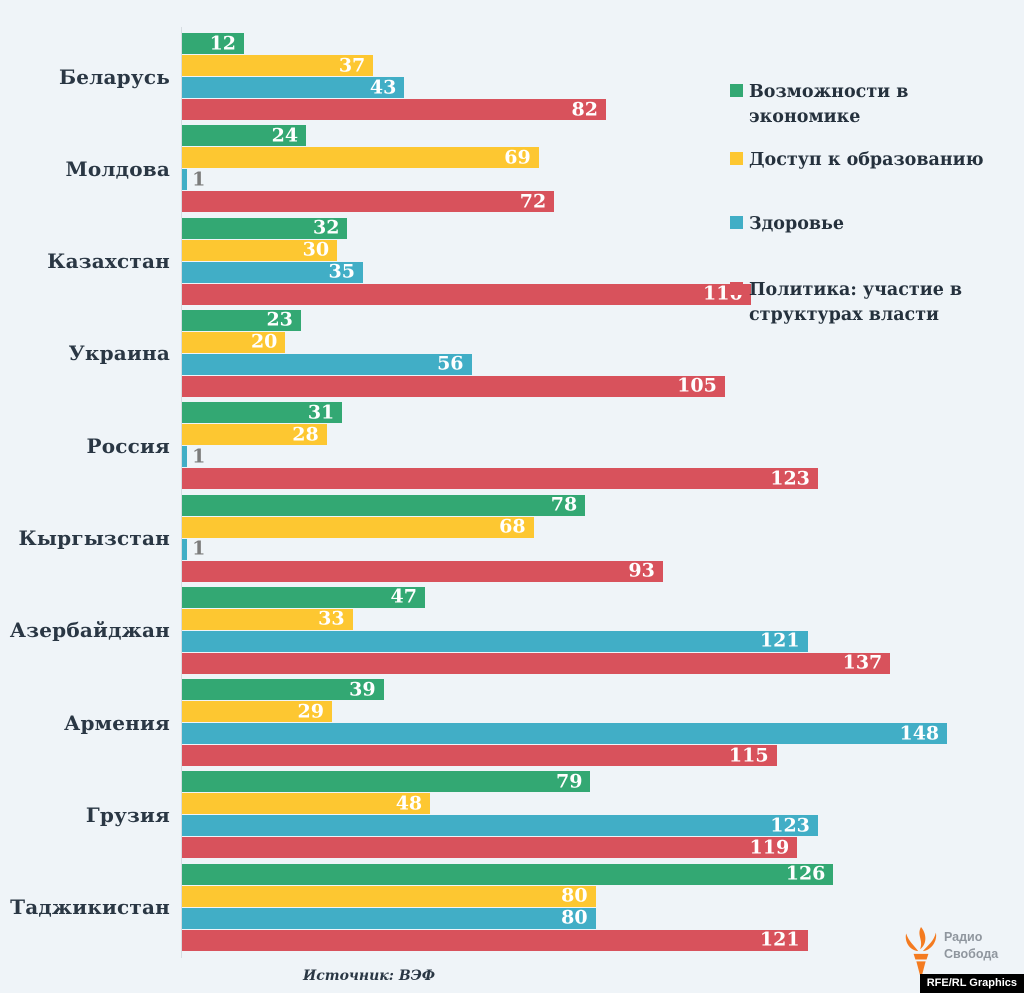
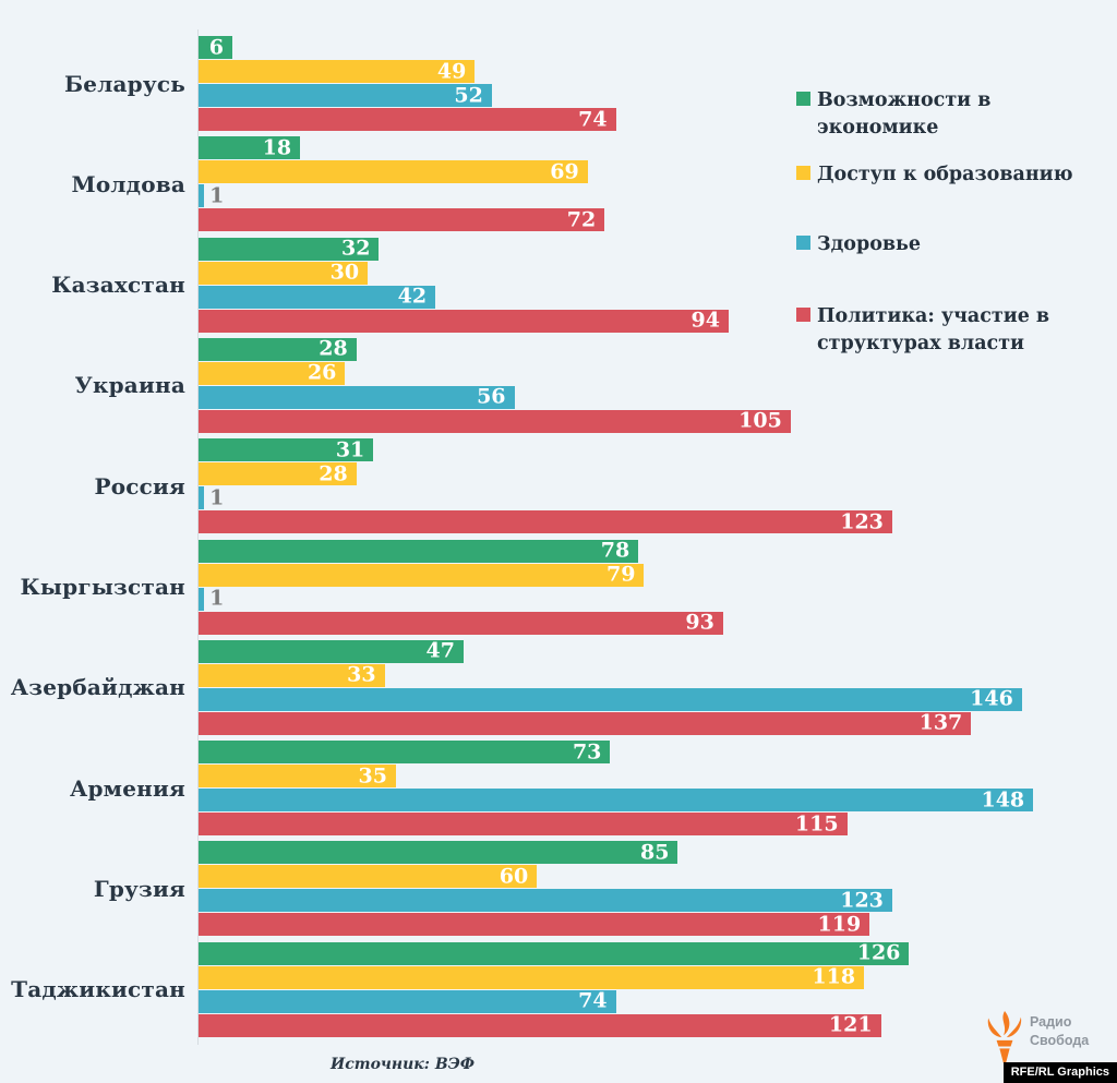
Возможности в экономике/Беларусь: 12 -> 6
Доступ к образованию/Беларусь: 37 -> 49
Здоровье/Беларусь: 43 -> 52
Политика: участие в структурах власти/Беларусь: 82 -> 74
Возможности в экономике/Молдова: 24 -> 18
Здоровье/Казахстан: 35 -> 42
Политика: участие в структурах власти/Казахстан: 110 -> 94
Возможности в экономике/Украина: 23 -> 28
Доступ к образованию/Украина: 20 -> 26
Доступ к образованию/Кыргызстан: 68 -> 79
Здоровье/Азербайджан: 121 -> 146
Возможности в экономике/Армения: 39 -> 73
Доступ к образованию/Армения: 29 -> 35
Возможности в экономике/Грузия: 79 -> 85
Доступ к образованию/Грузия: 48 -> 60
Доступ к образованию/Таджикистан: 80 -> 118
Здоровье/Таджикистан: 80 -> 74
